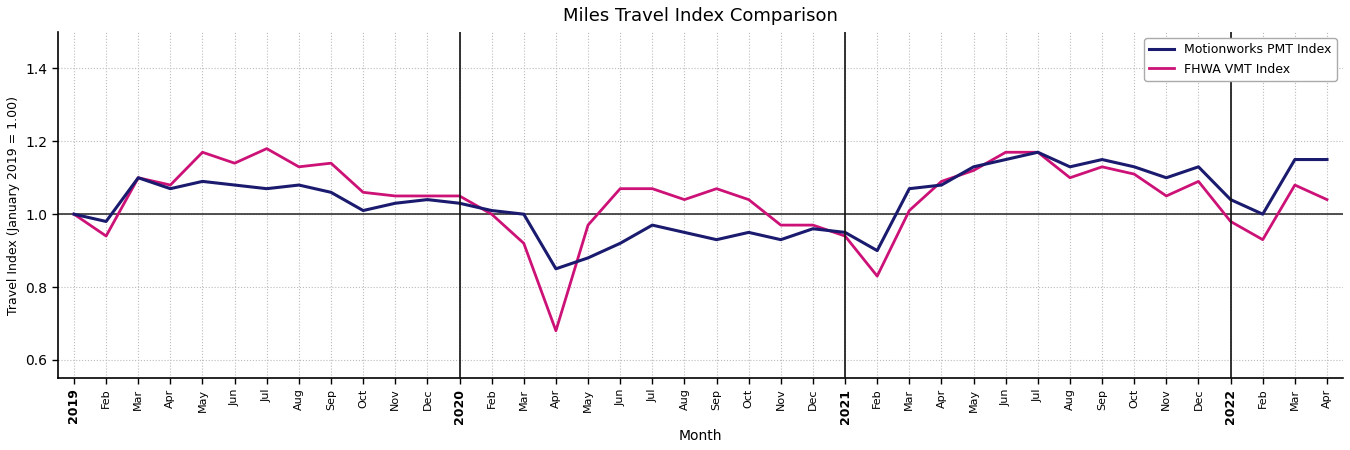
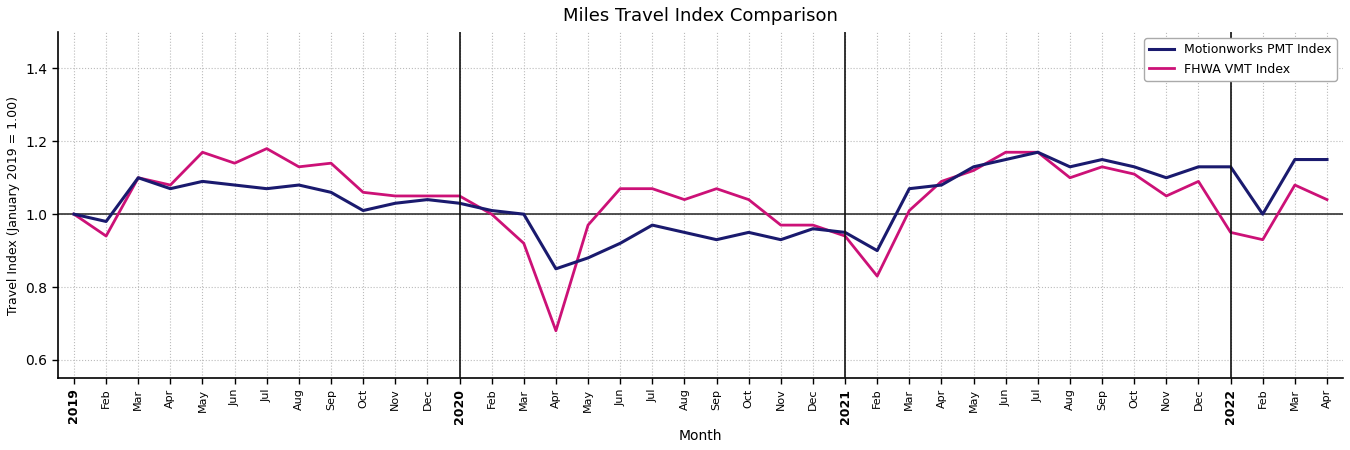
Motionworks PMT Index/2022: 1.04 -> 1.13
FHWA VMT Index/2022: 0.98 -> 0.95
